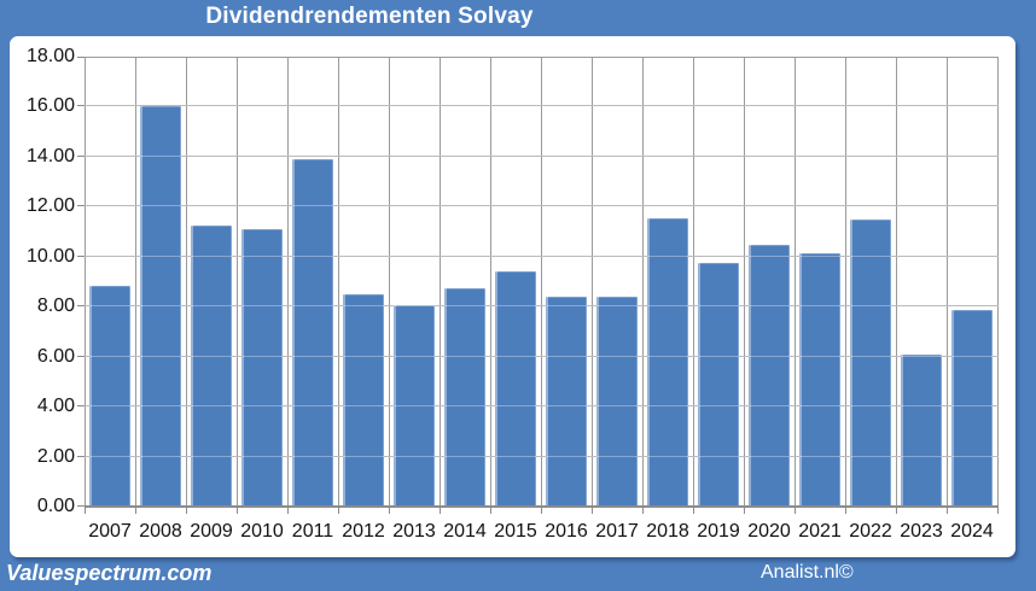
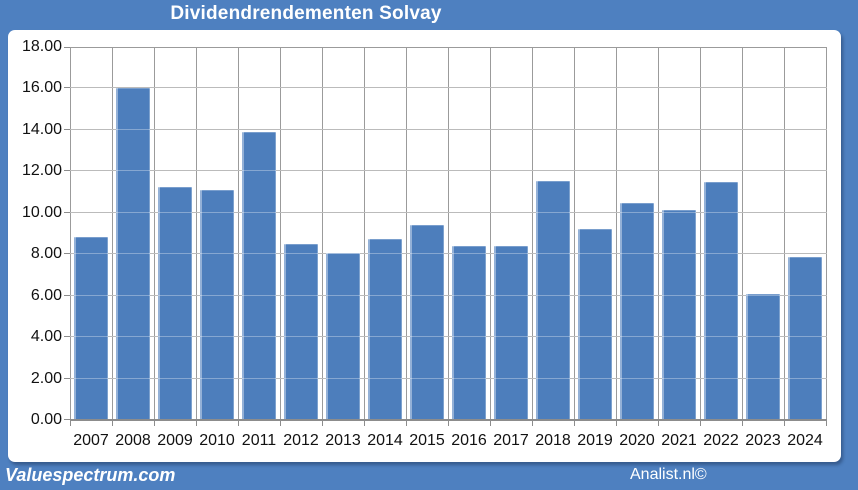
2019: 9.8 -> 9.2
